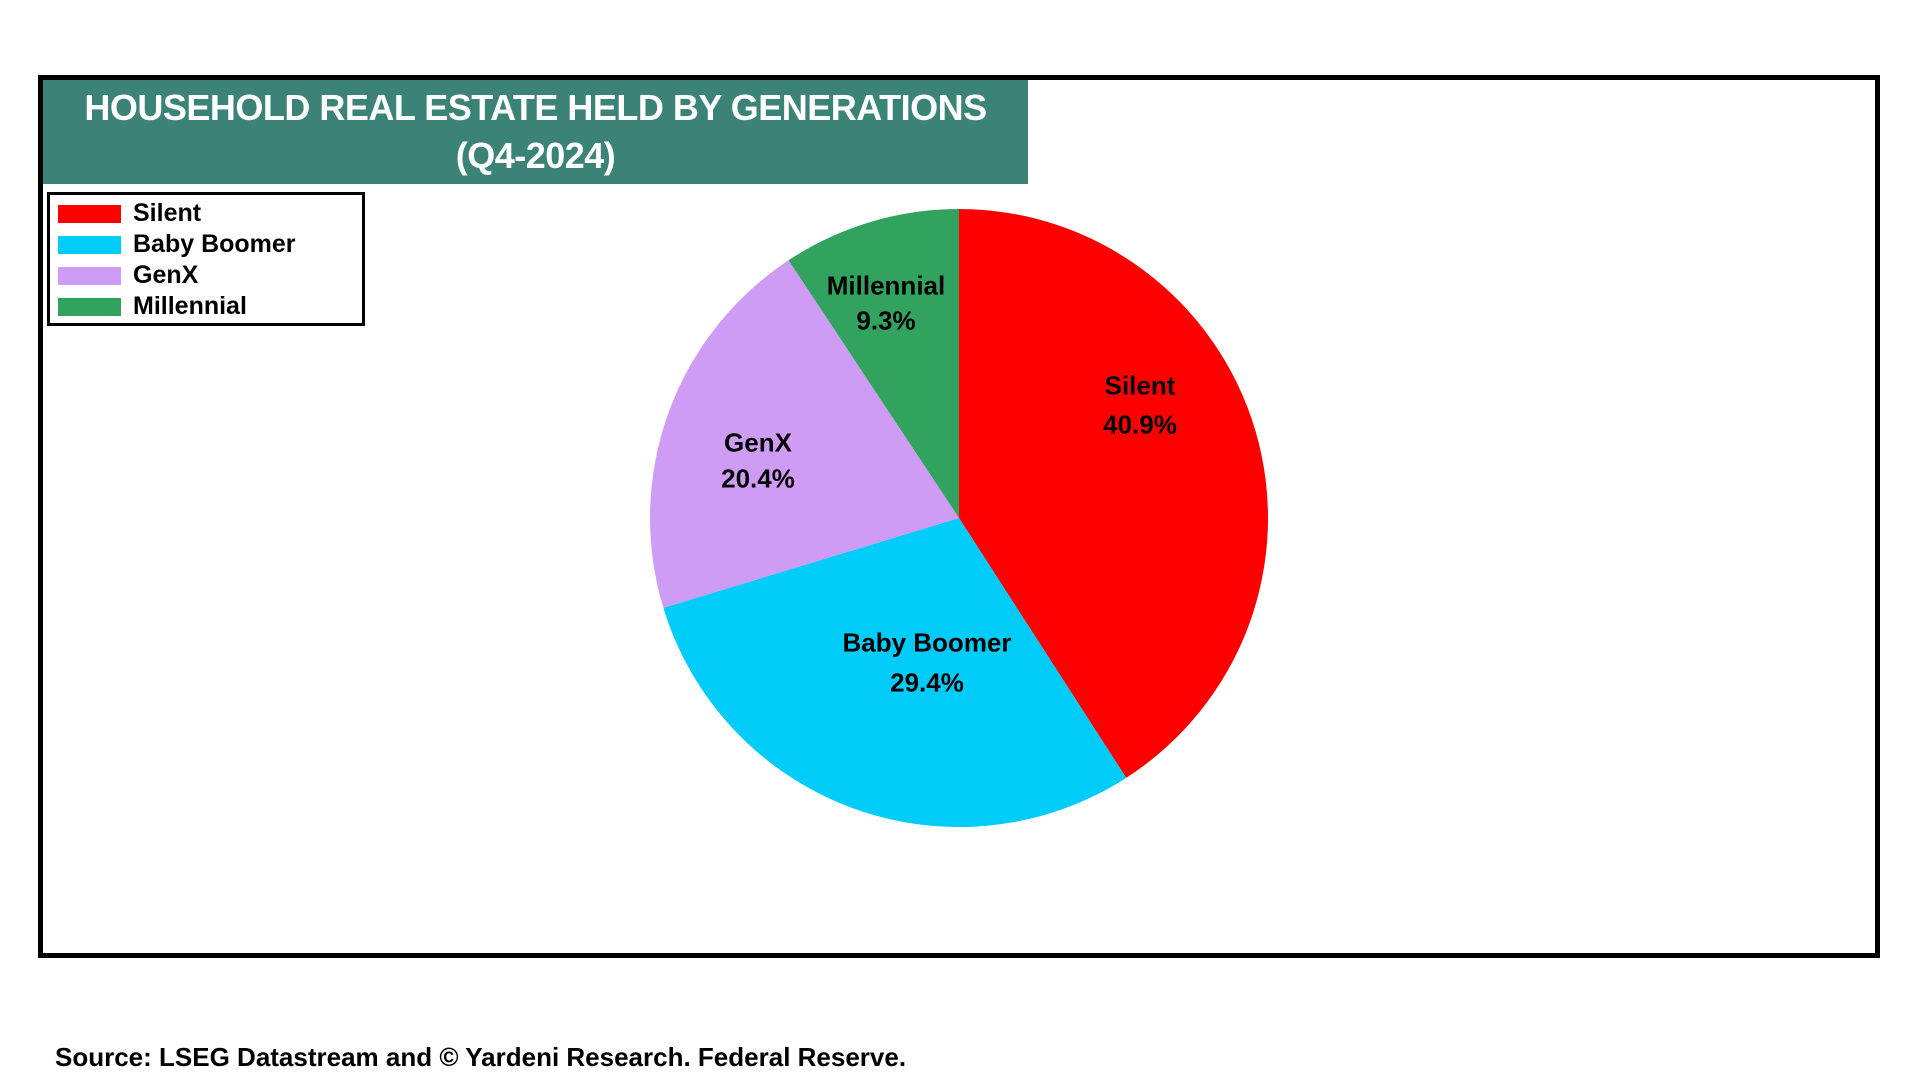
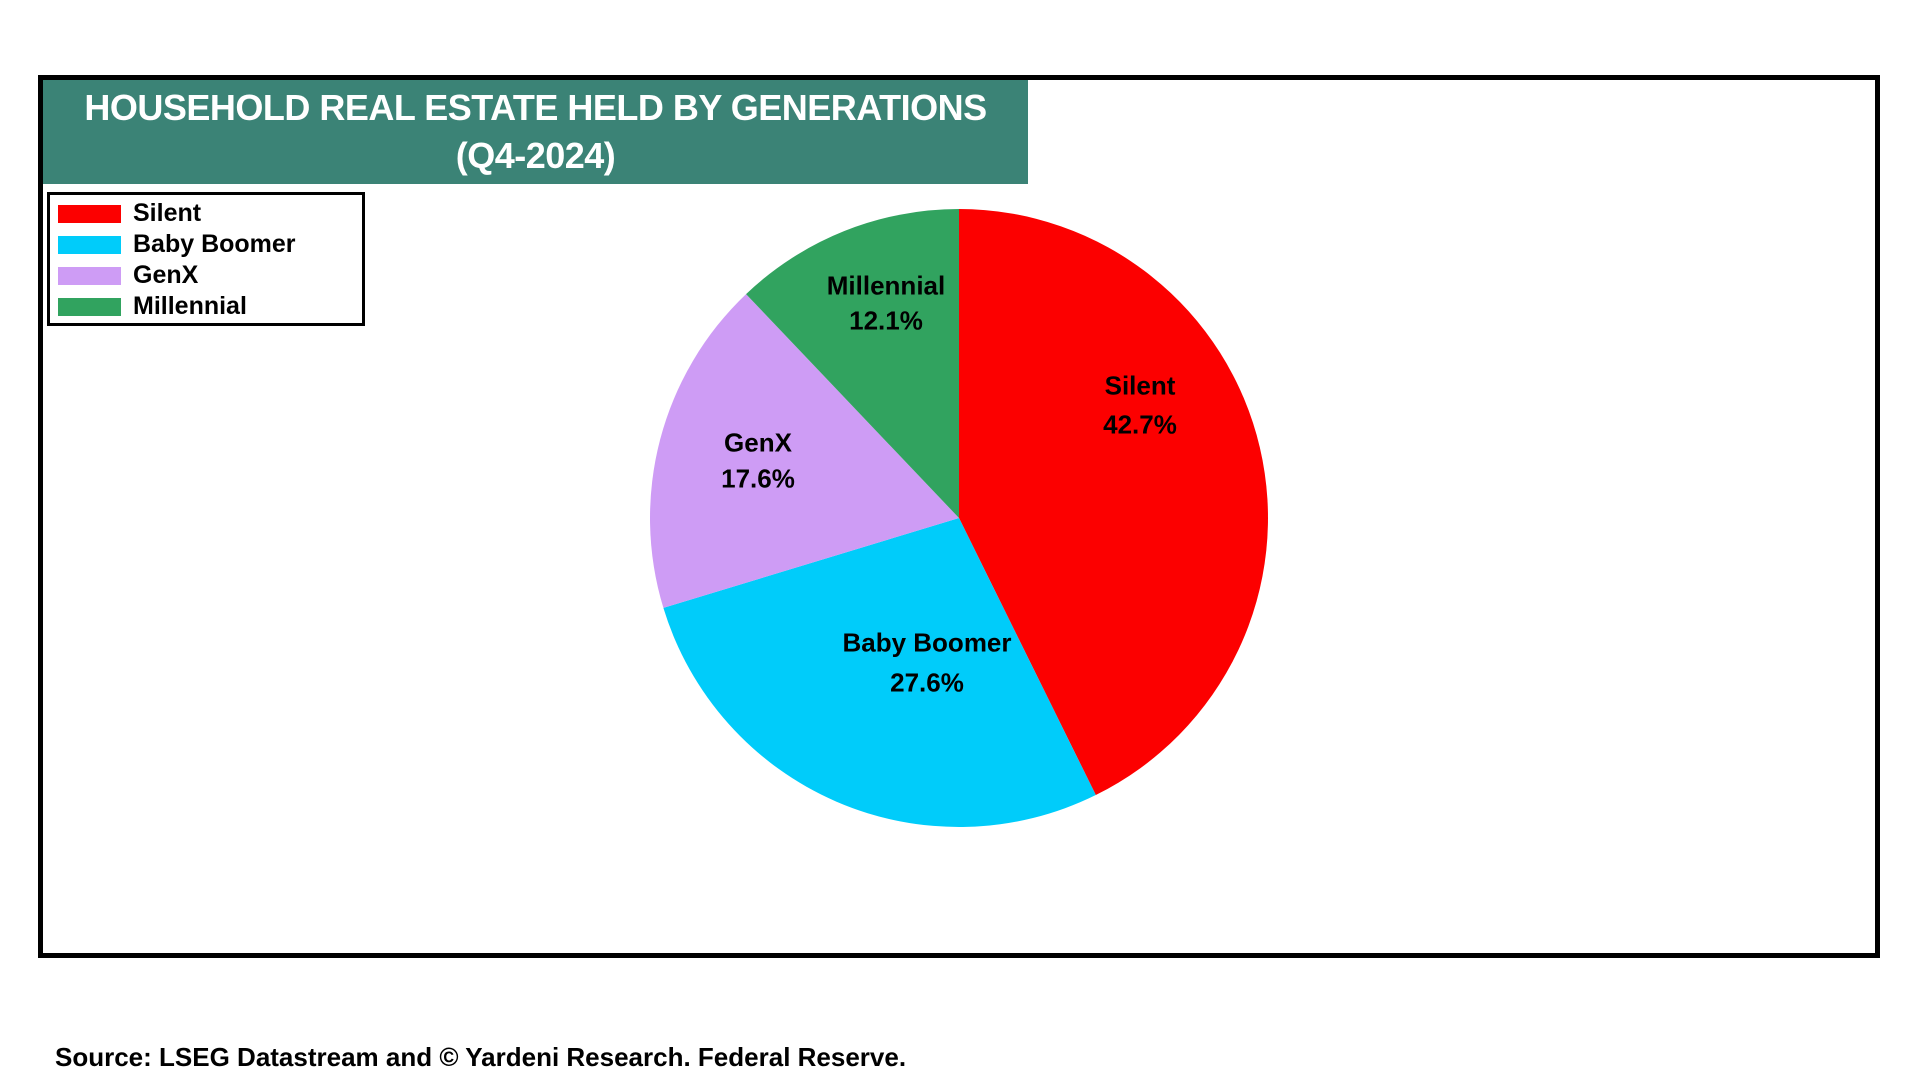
Silent: 40.9% -> 42.7%
Baby Boomer: 29.4% -> 27.6%
GenX: 20.4% -> 17.6%
Millennial: 9.3% -> 12.1%
